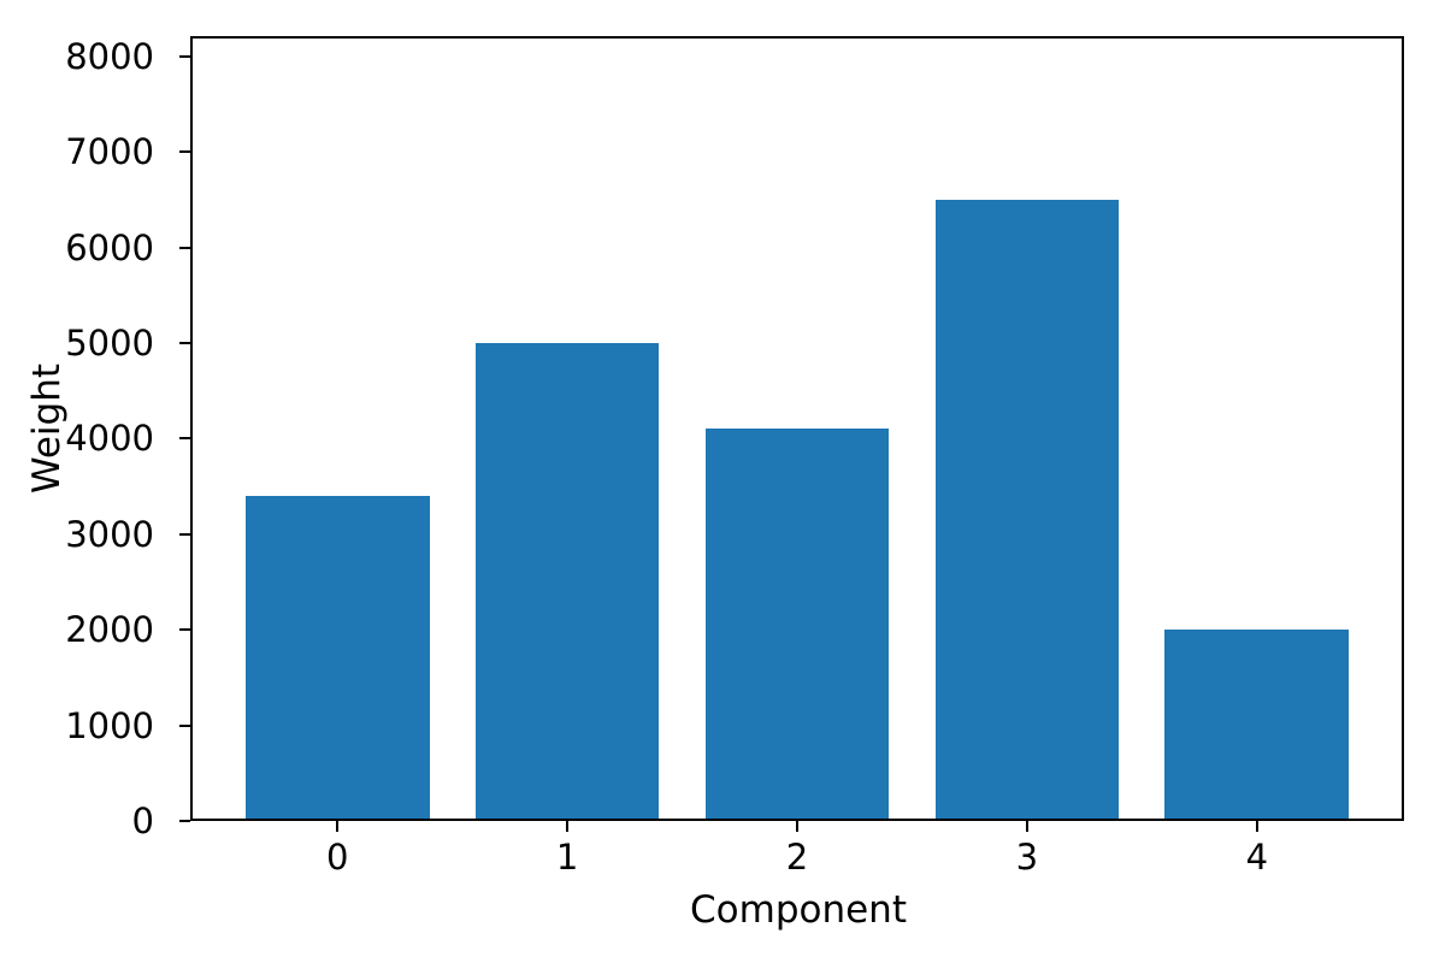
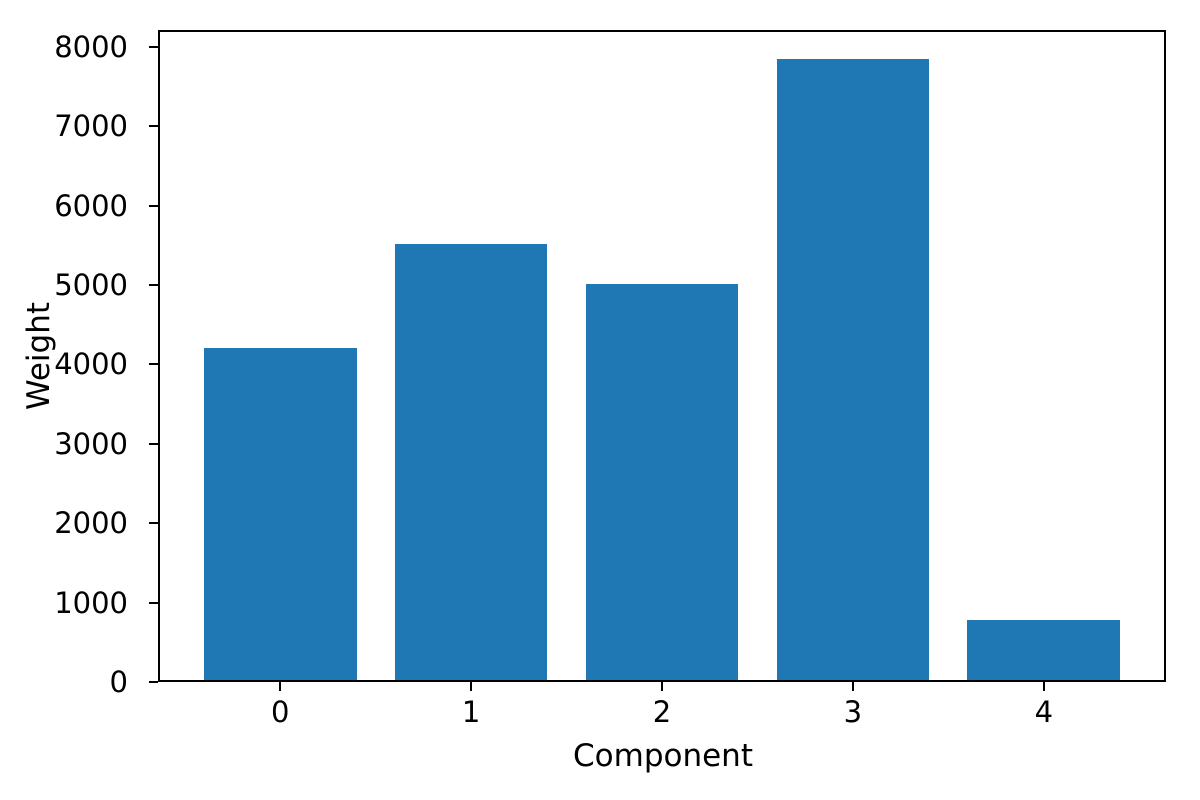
0: 3400 -> 4200
1: 5000 -> 5500
2: 4100 -> 5000
3: 6500 -> 7800
4: 2000 -> 800
